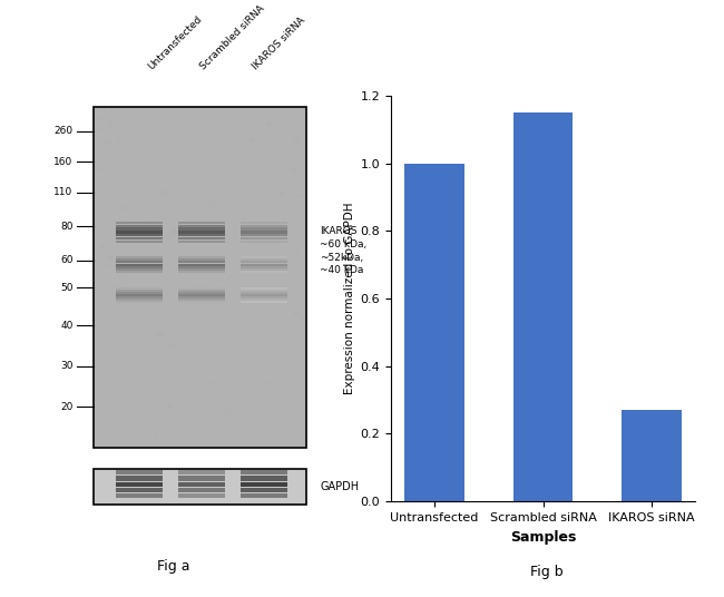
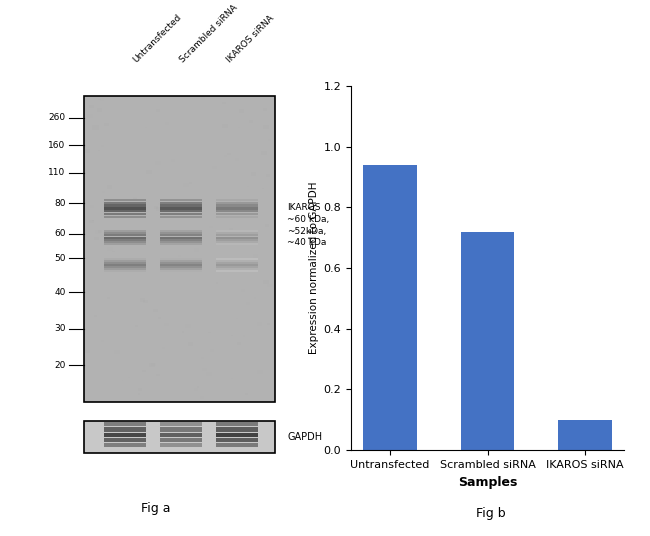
Untransfected: 1.00 -> 0.94
Scrambled siRNA: 1.15 -> 0.72
IKAROS siRNA: 0.27 -> 0.10
